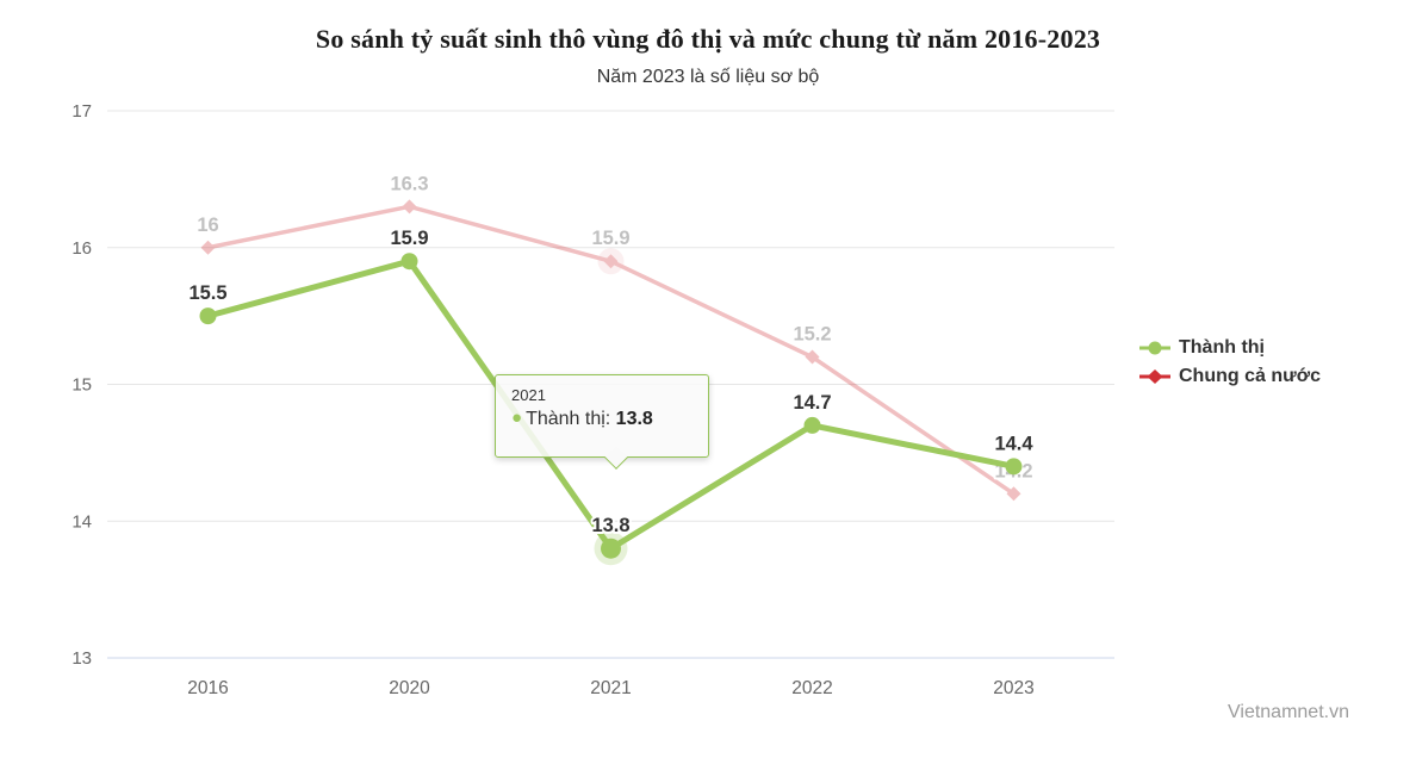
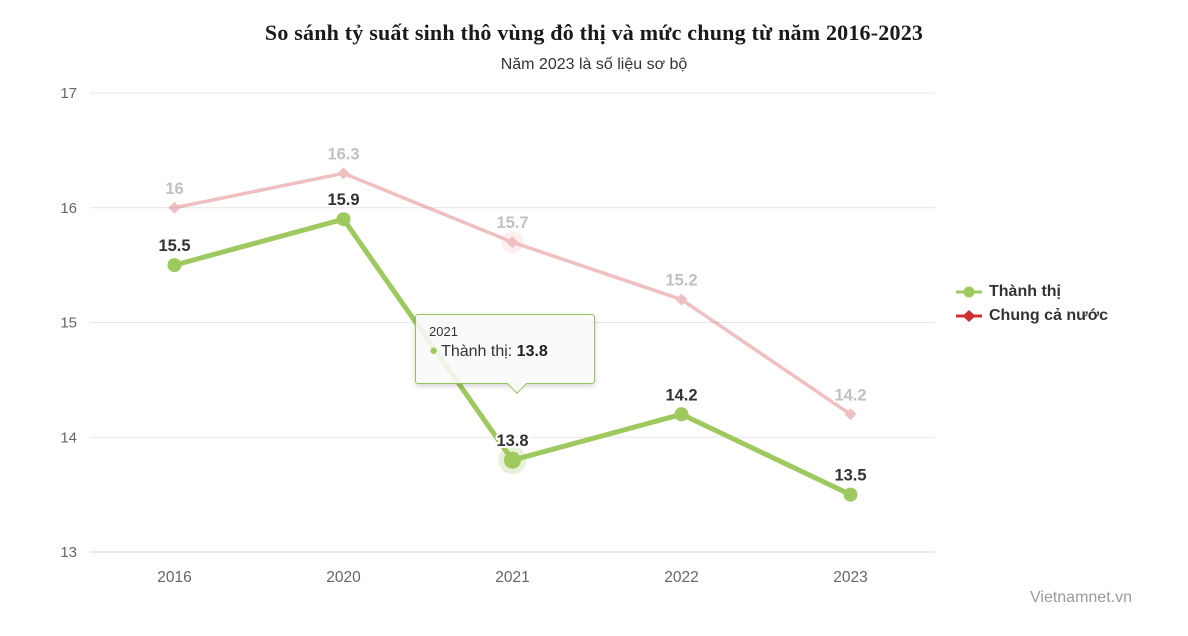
Chung cả nước/2021: 15.9 -> 15.7
Thành thị/2022: 14.7 -> 14.2
Thành thị/2023: 14.4 -> 13.5
